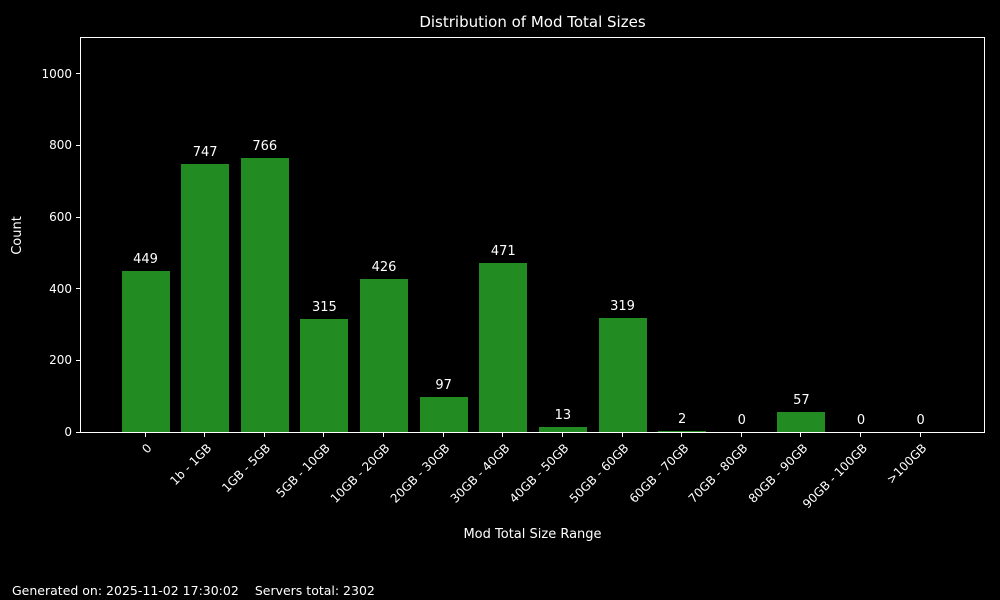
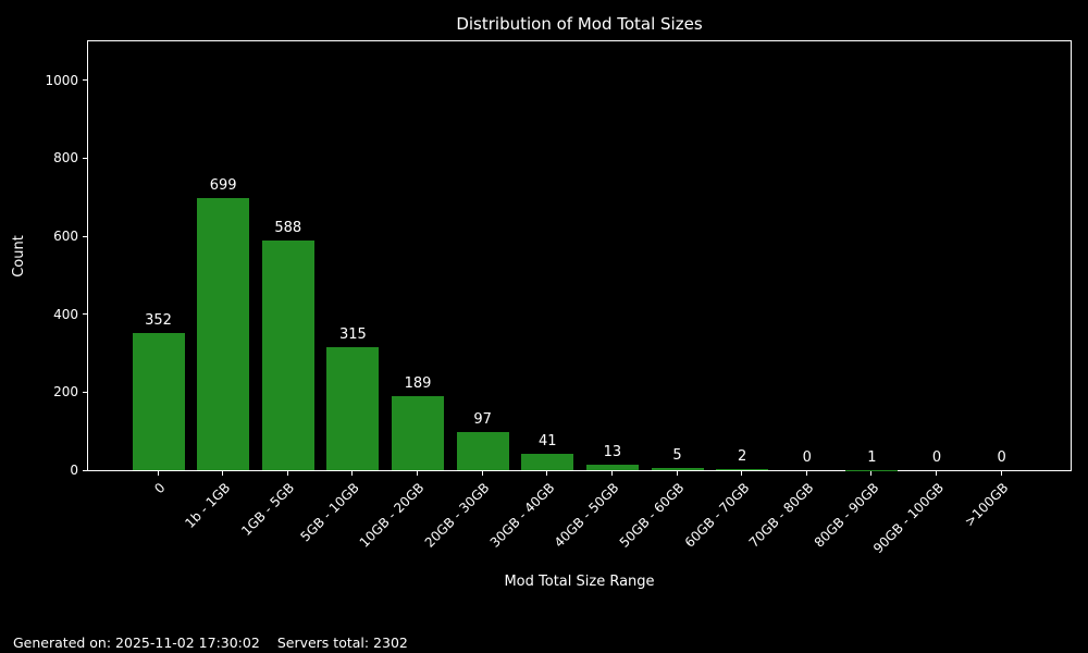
0: 449 -> 352
1b - 1GB: 747 -> 699
1GB - 5GB: 766 -> 588
10GB - 20GB: 426 -> 189
30GB - 40GB: 471 -> 41
50GB - 60GB: 319 -> 5
80GB - 90GB: 57 -> 1
